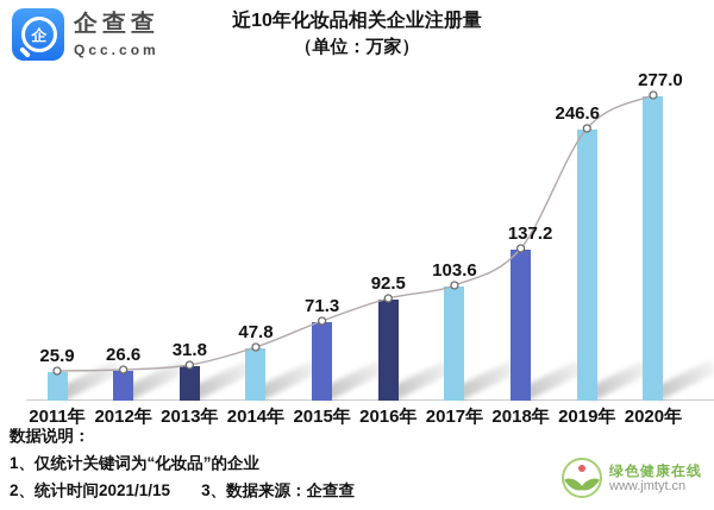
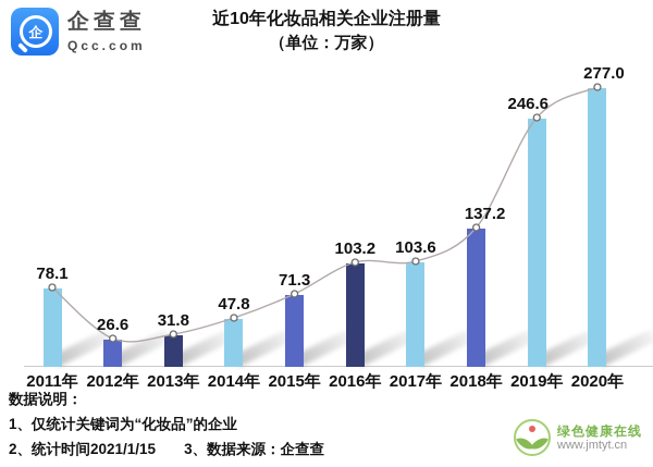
2011年: 25.9 -> 78.1
2016年: 92.5 -> 103.2
